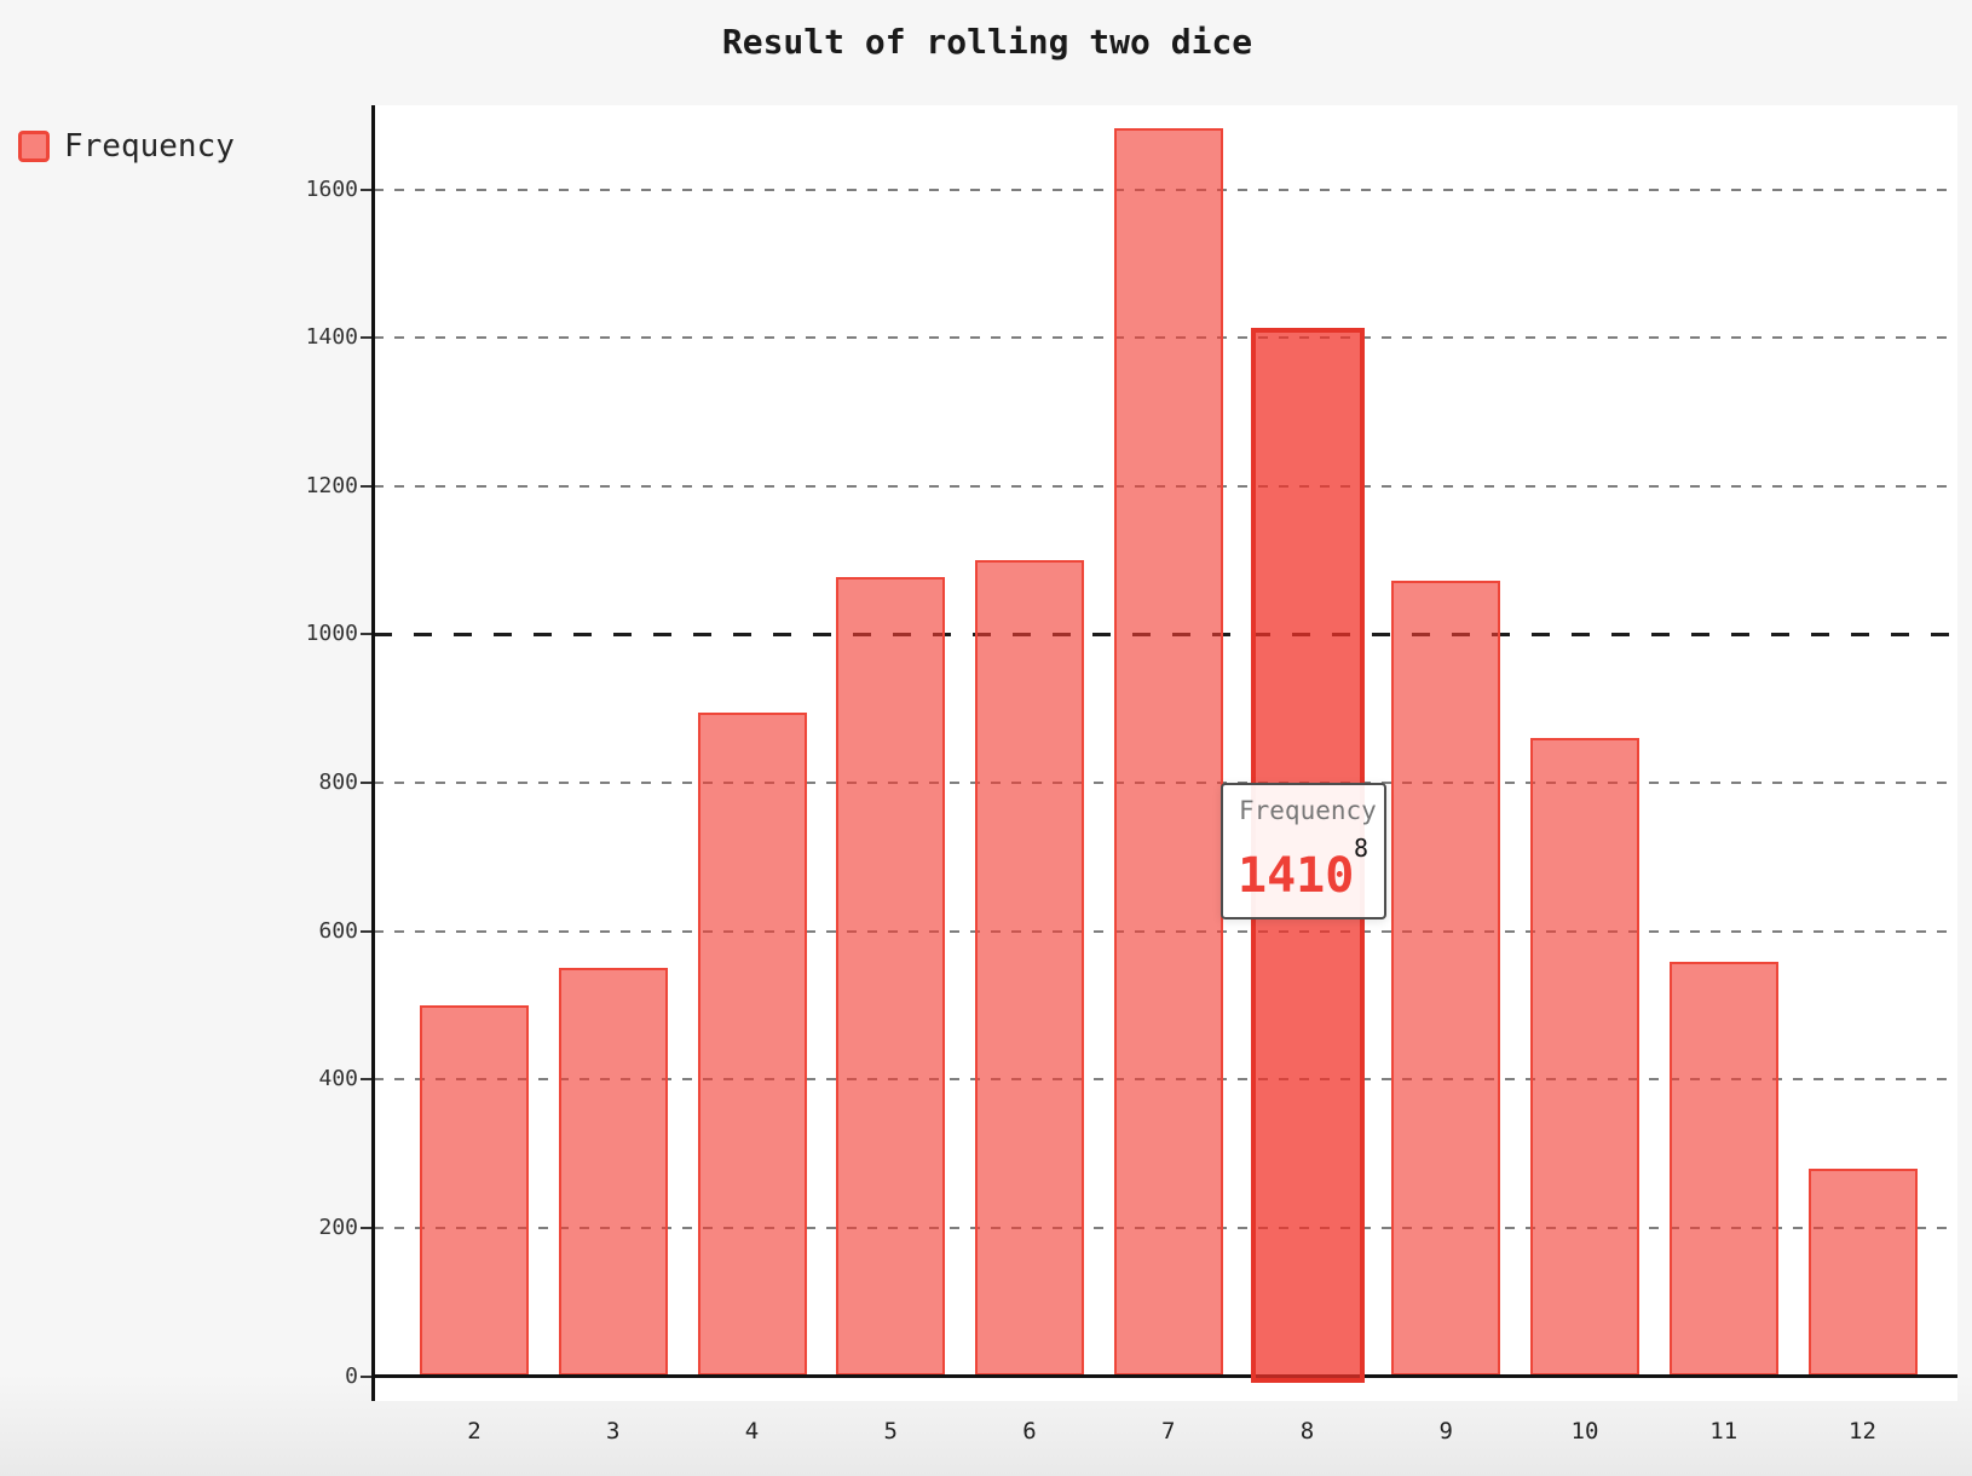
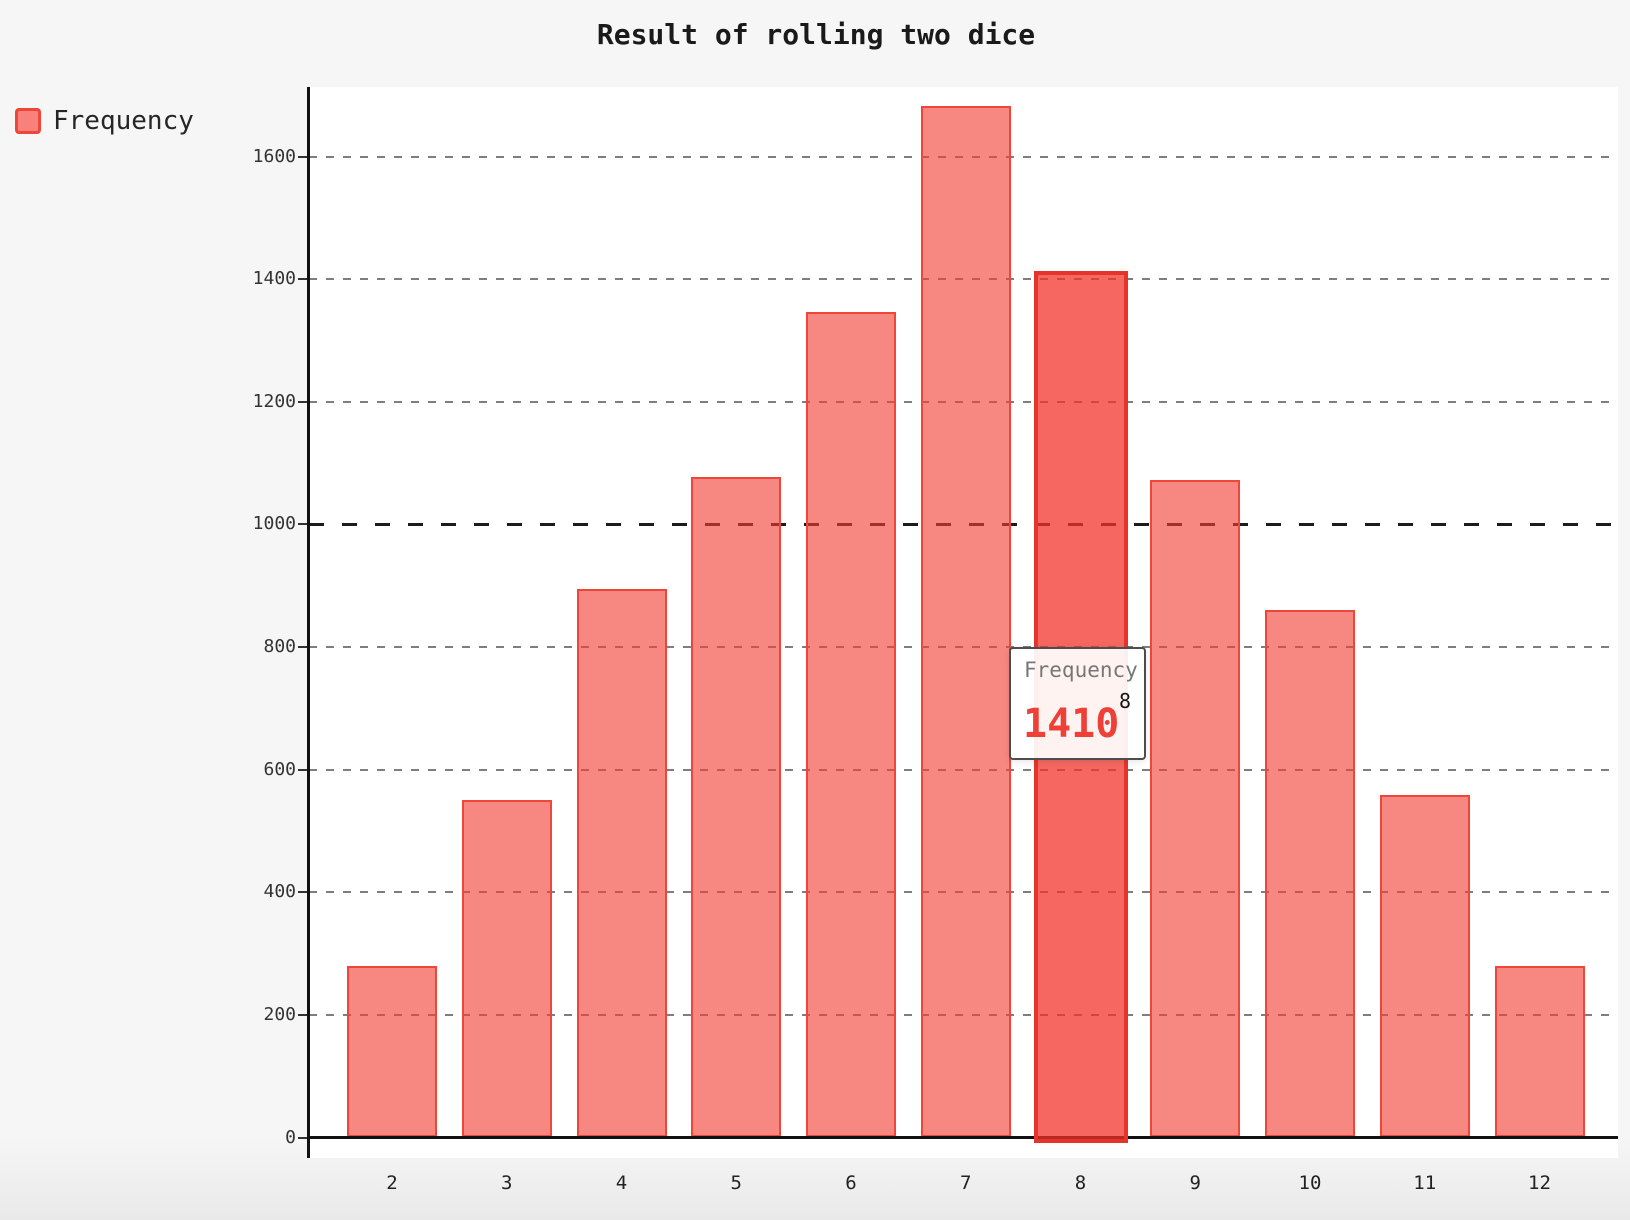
2: 500 -> 280
6: 1100 -> 1350
